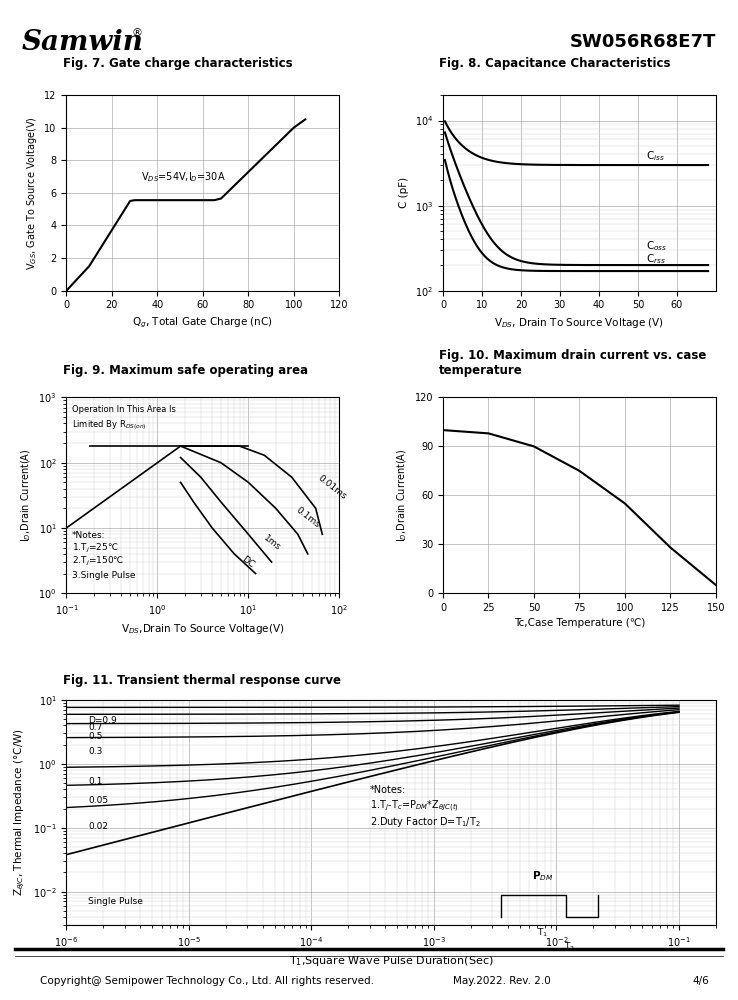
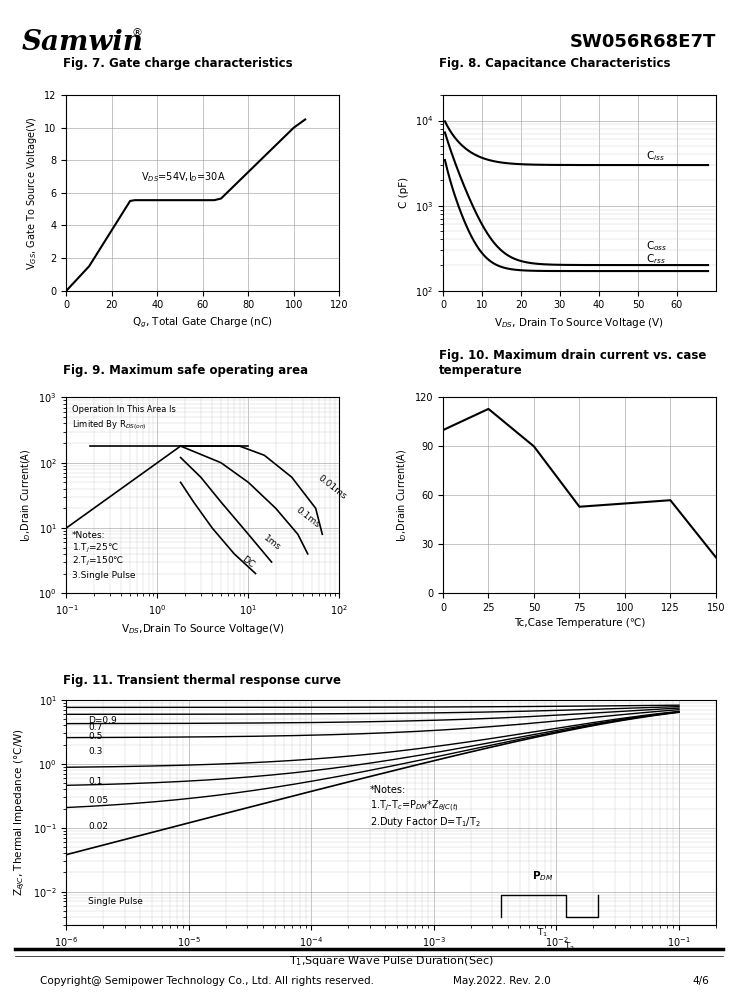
25: 98 -> 113
75: 75 -> 53
125: 28 -> 57
150: 5 -> 22
